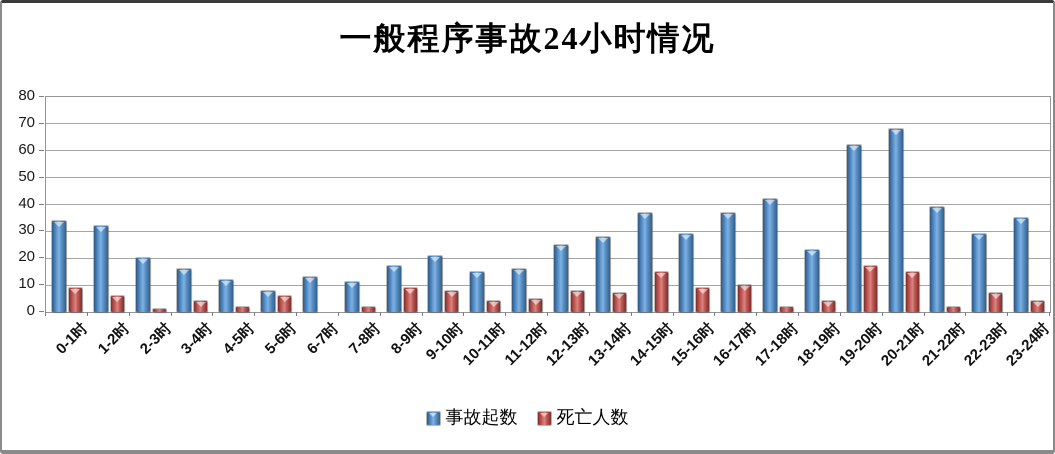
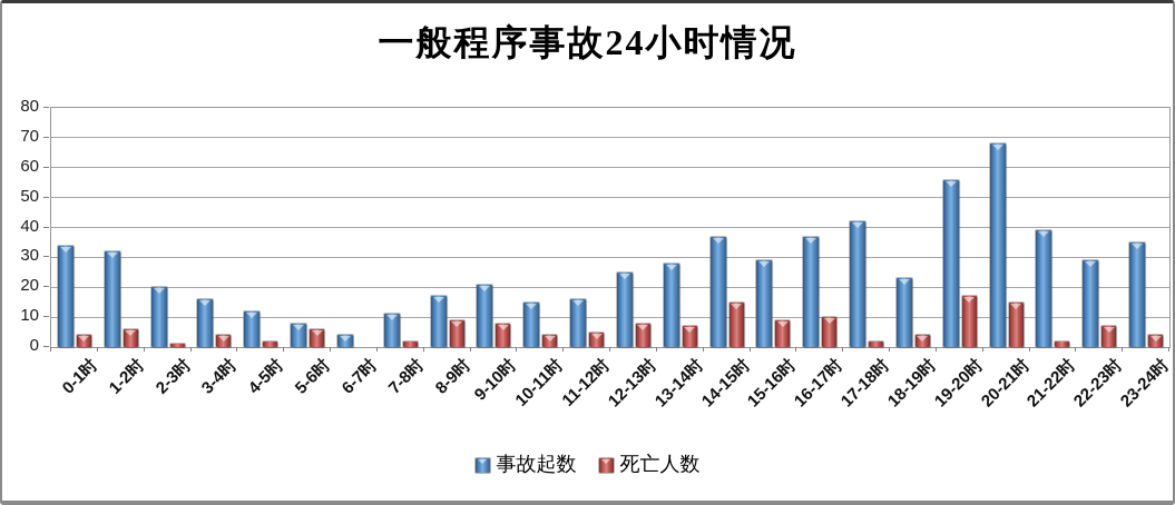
死亡人数/0-1时: 9 -> 4
事故起数/6-7时: 13 -> 4
事故起数/19-20时: 62 -> 56
